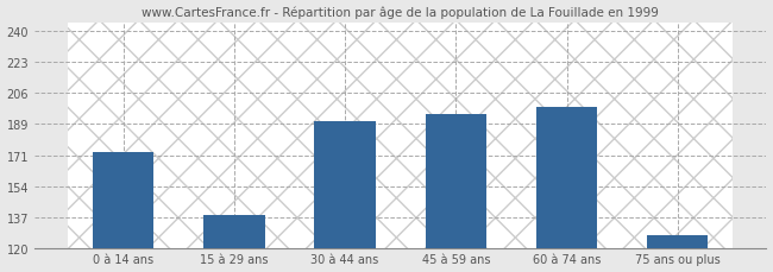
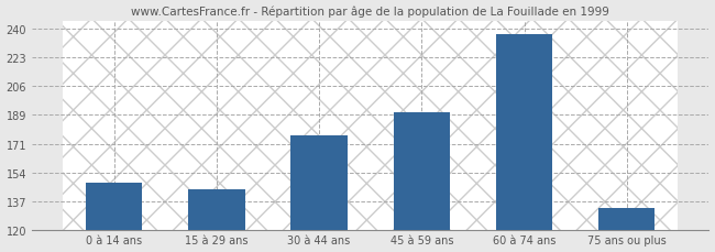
0 à 14 ans: 173 -> 148
15 à 29 ans: 138 -> 144
30 à 44 ans: 190 -> 176
45 à 59 ans: 194 -> 190
60 à 74 ans: 198 -> 237
75 ans ou plus: 127 -> 133
